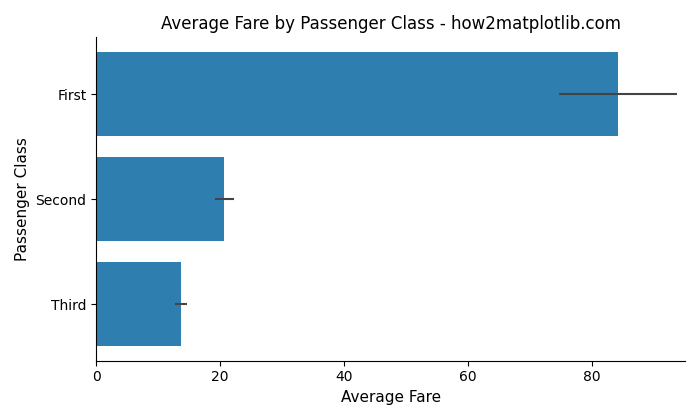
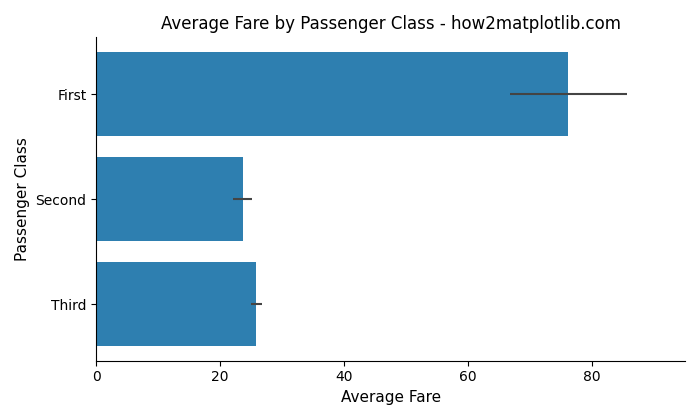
First: 84.2 -> 76.2
Second: 20.7 -> 23.6
Third: 13.7 -> 25.8
